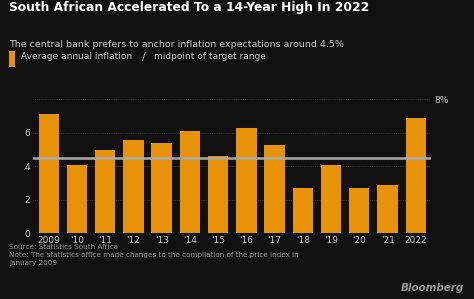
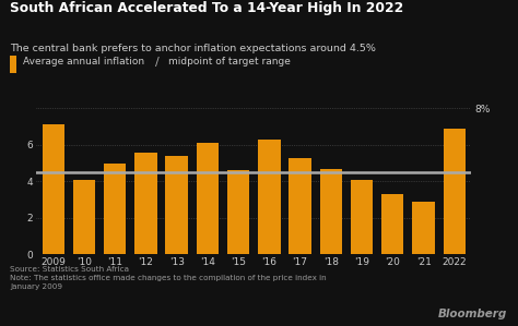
'18: 2.7 -> 4.7
'20: 2.7 -> 3.3
